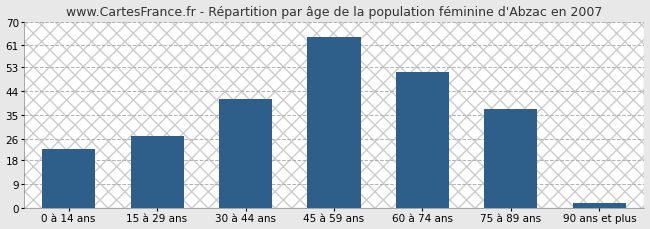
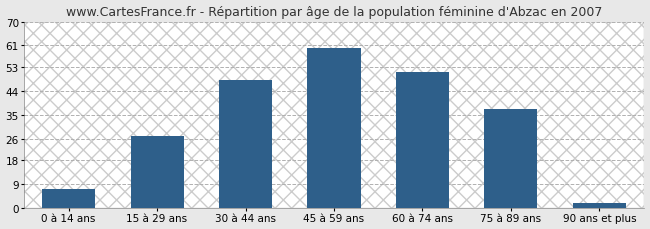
0 à 14 ans: 22 -> 7
30 à 44 ans: 41 -> 48
45 à 59 ans: 64 -> 60
